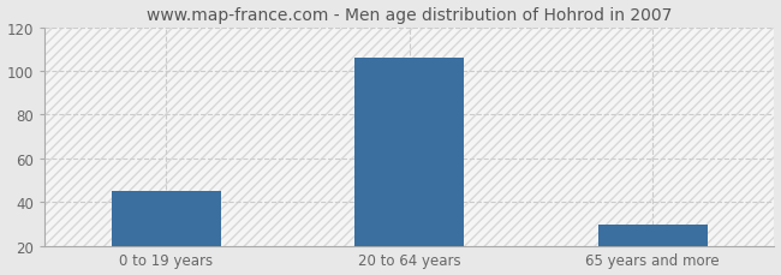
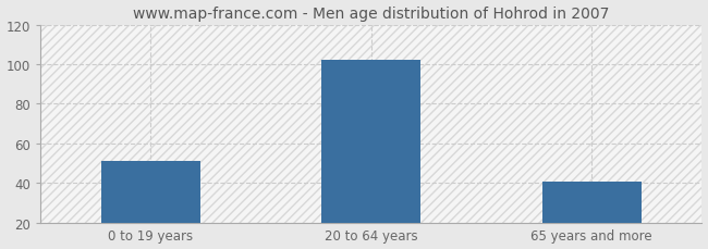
0 to 19 years: 45 -> 51
20 to 64 years: 106 -> 102
65 years and more: 30 -> 41
